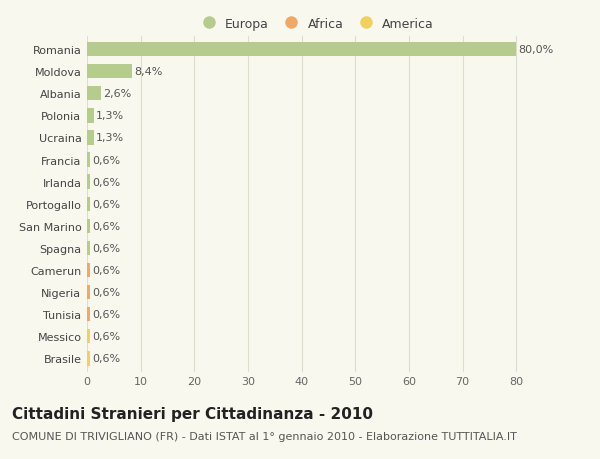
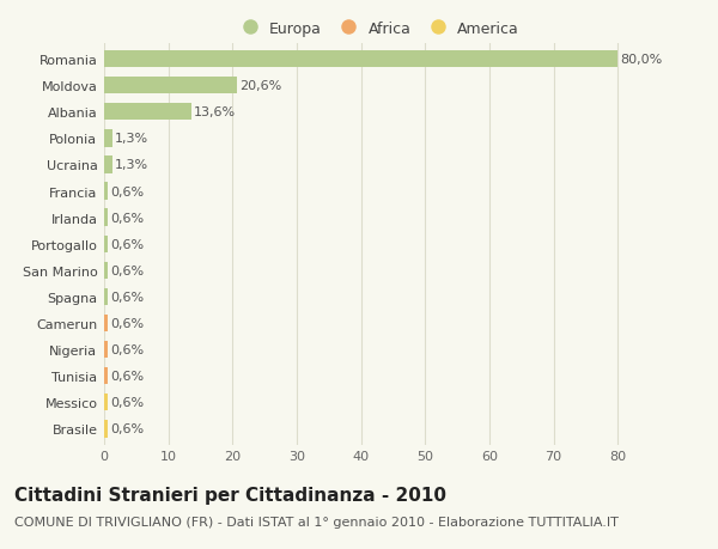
Moldova: 8,4% -> 20,6%
Albania: 2,6% -> 13,6%
